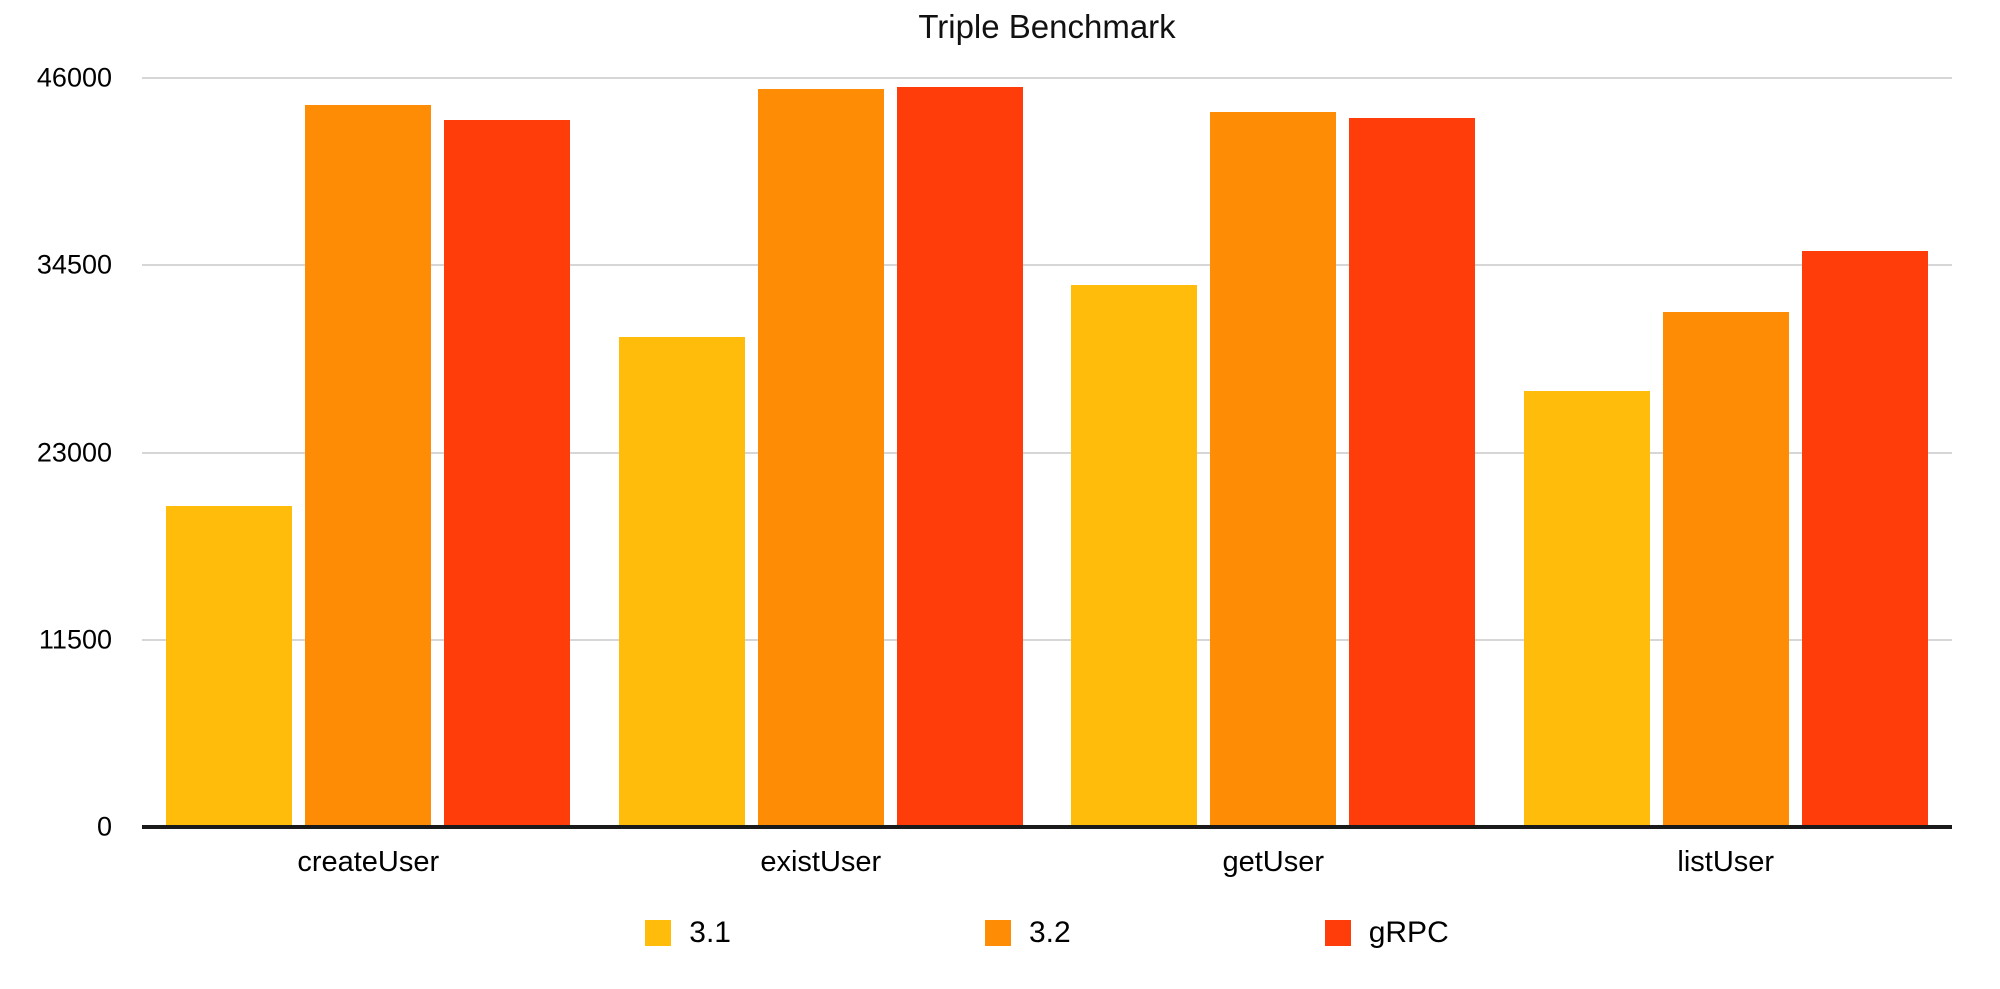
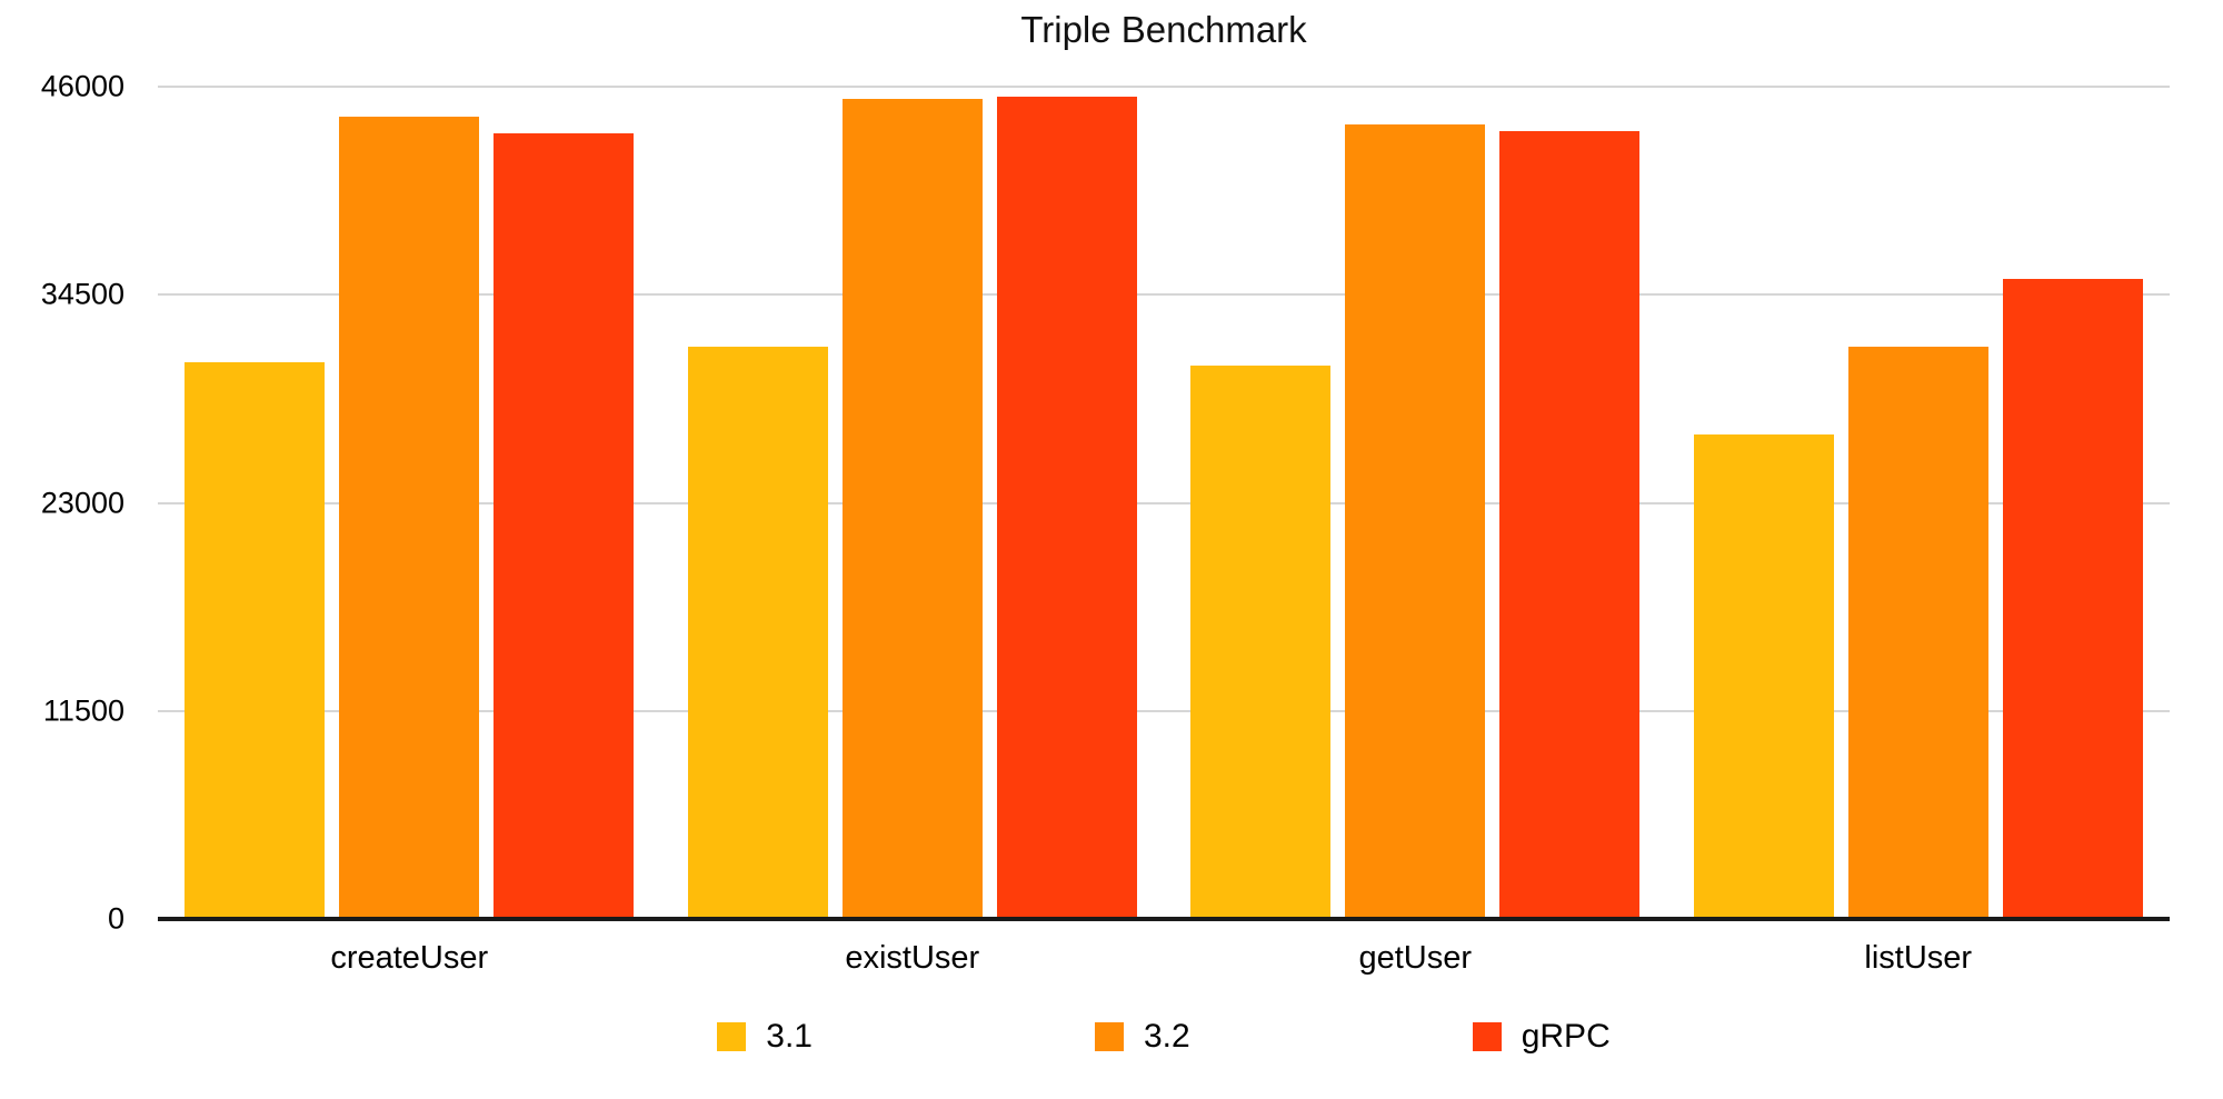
3.1/createUser: 19700 -> 30800
3.1/existUser: 30100 -> 31600
3.1/getUser: 33300 -> 30600
